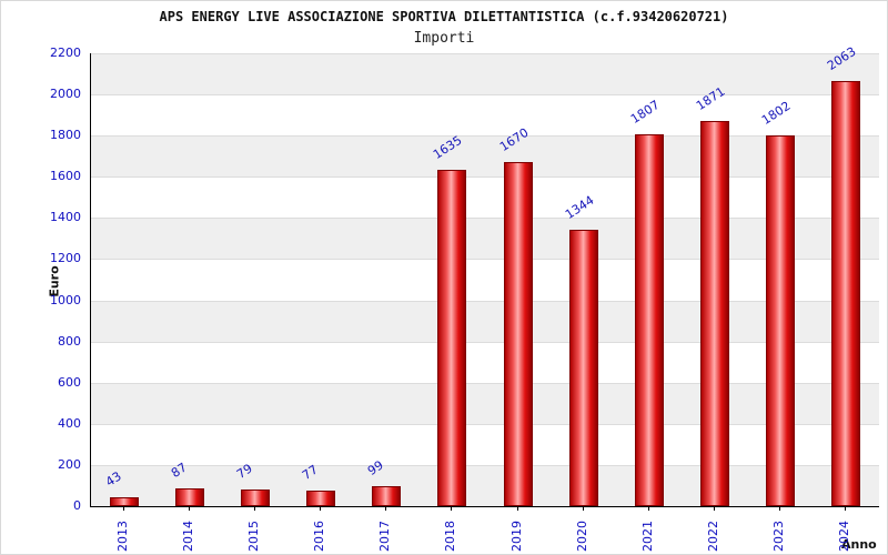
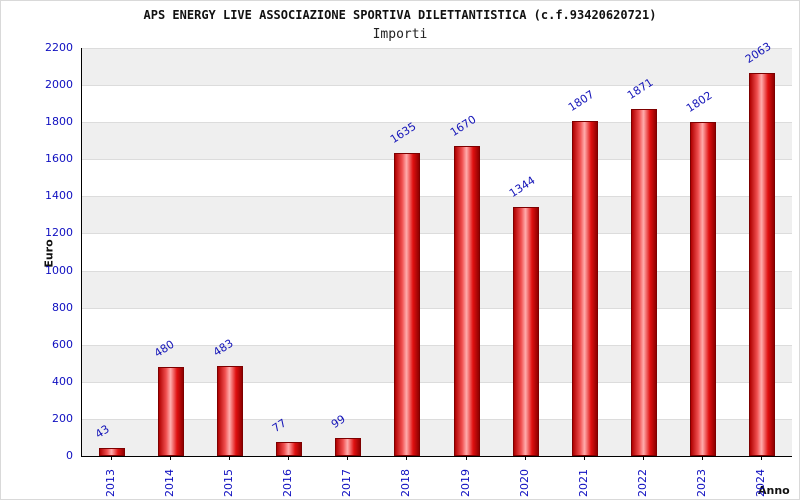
2014: 87 -> 480
2015: 79 -> 483
